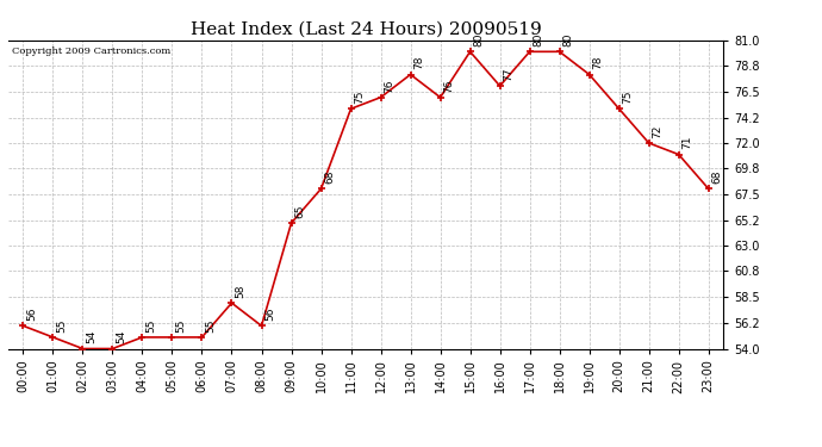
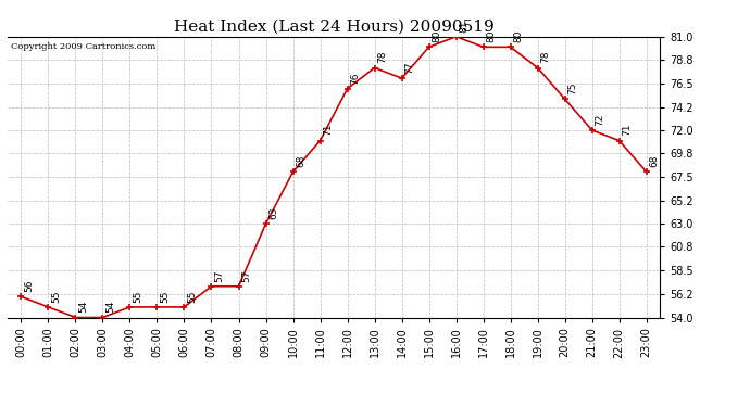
07:00: 58 -> 57
08:00: 56 -> 57
09:00: 65 -> 63
11:00: 75 -> 71
14:00: 76 -> 77
16:00: 77 -> 81
